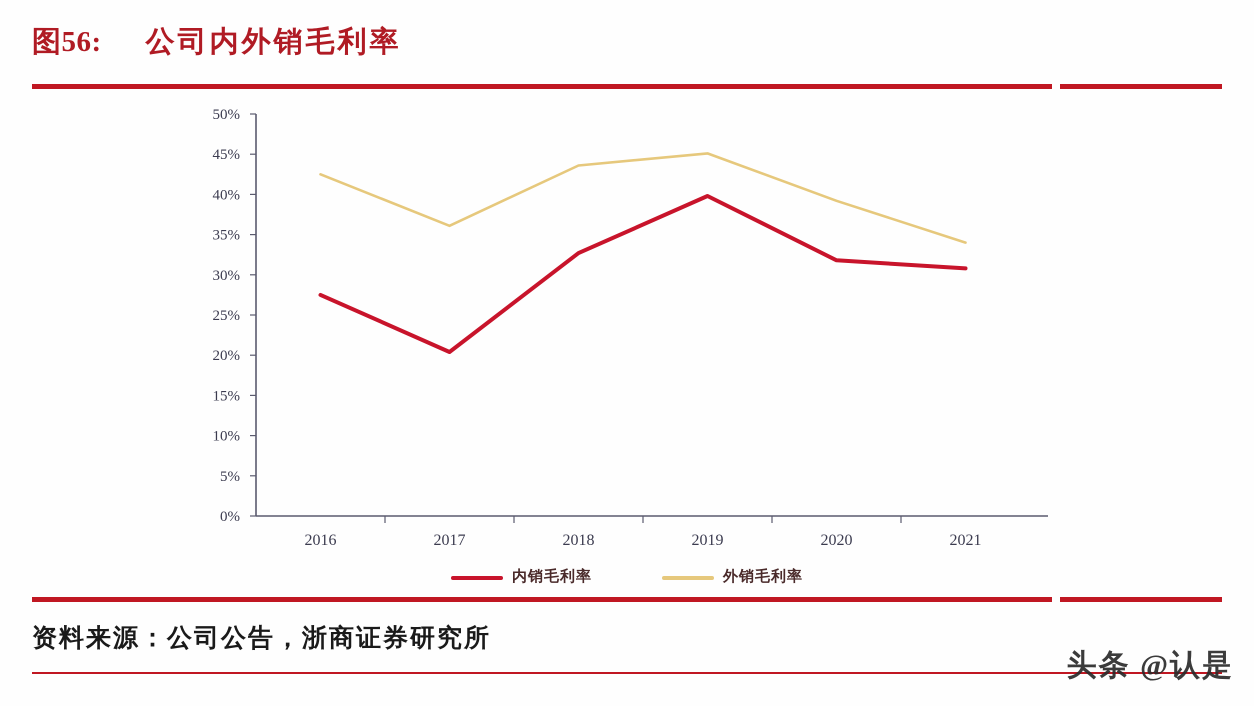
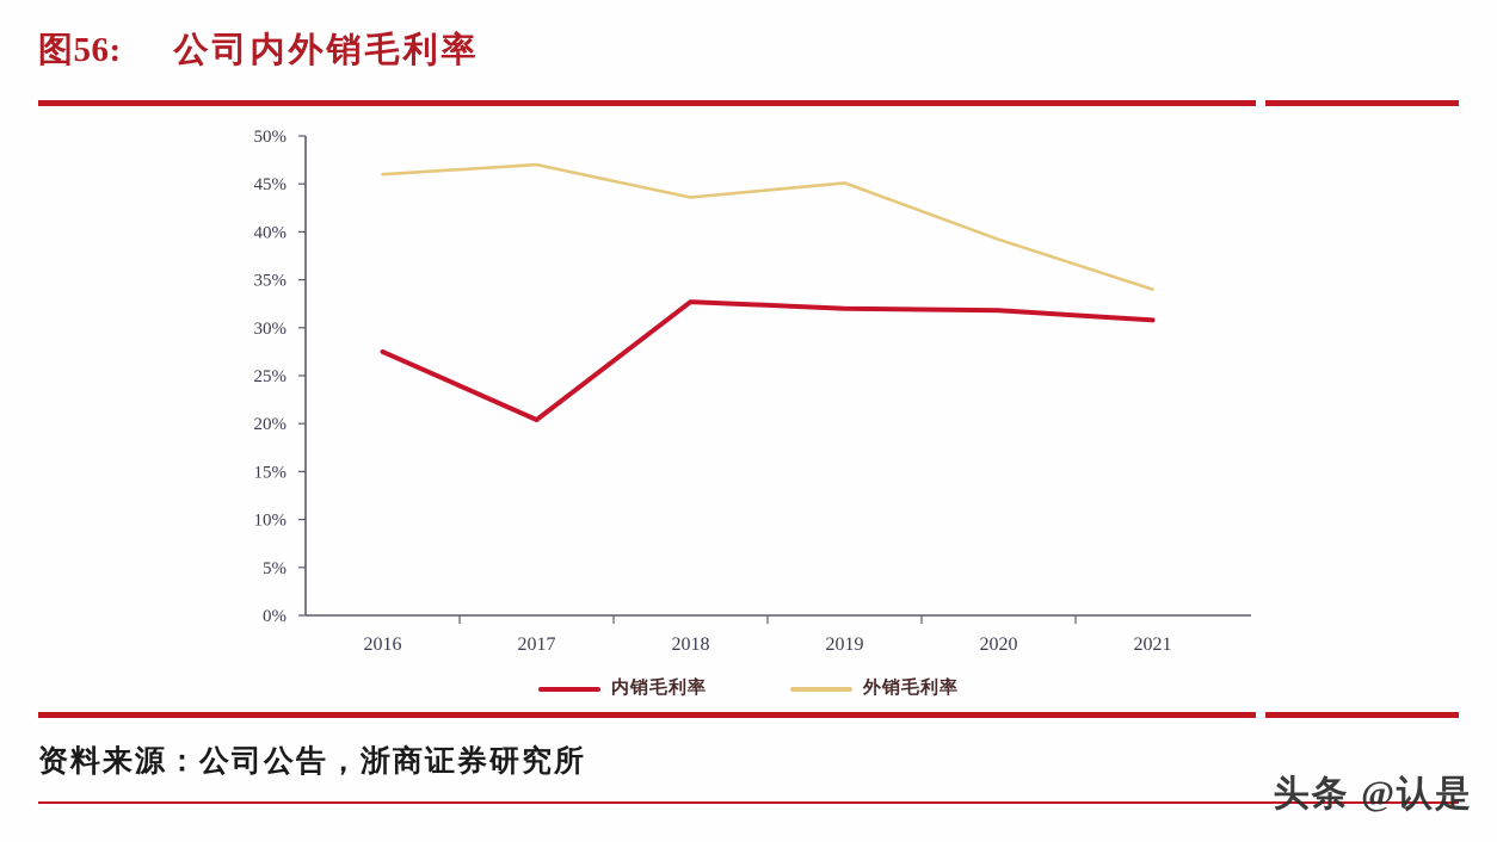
外销毛利率/2016: 42% -> 46%
外销毛利率/2017: 36% -> 47%
内销毛利率/2019: 40% -> 32%
